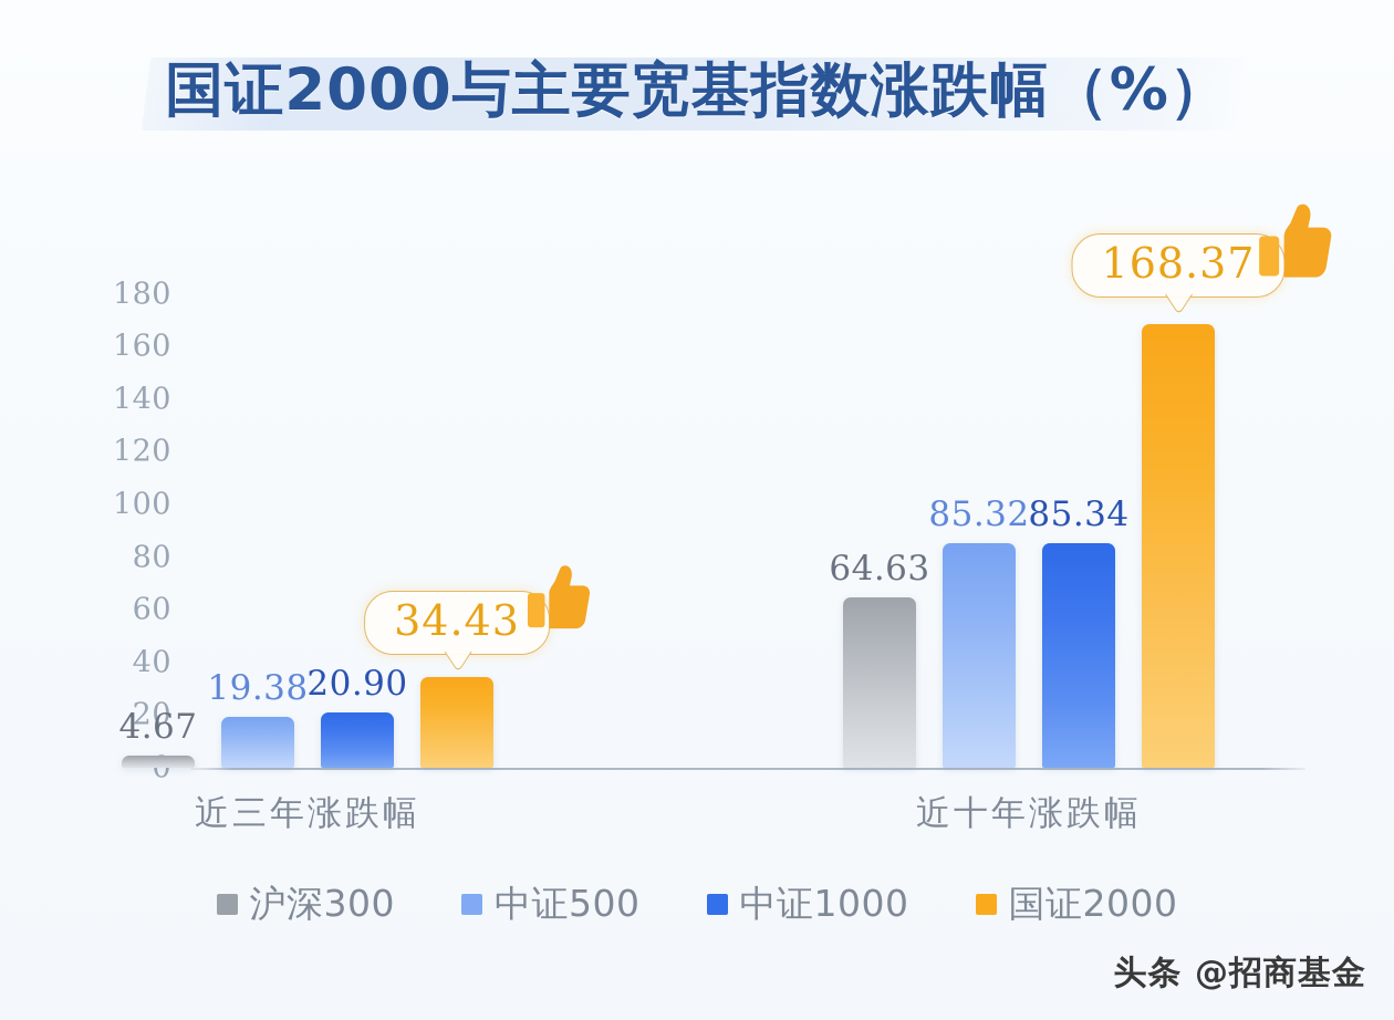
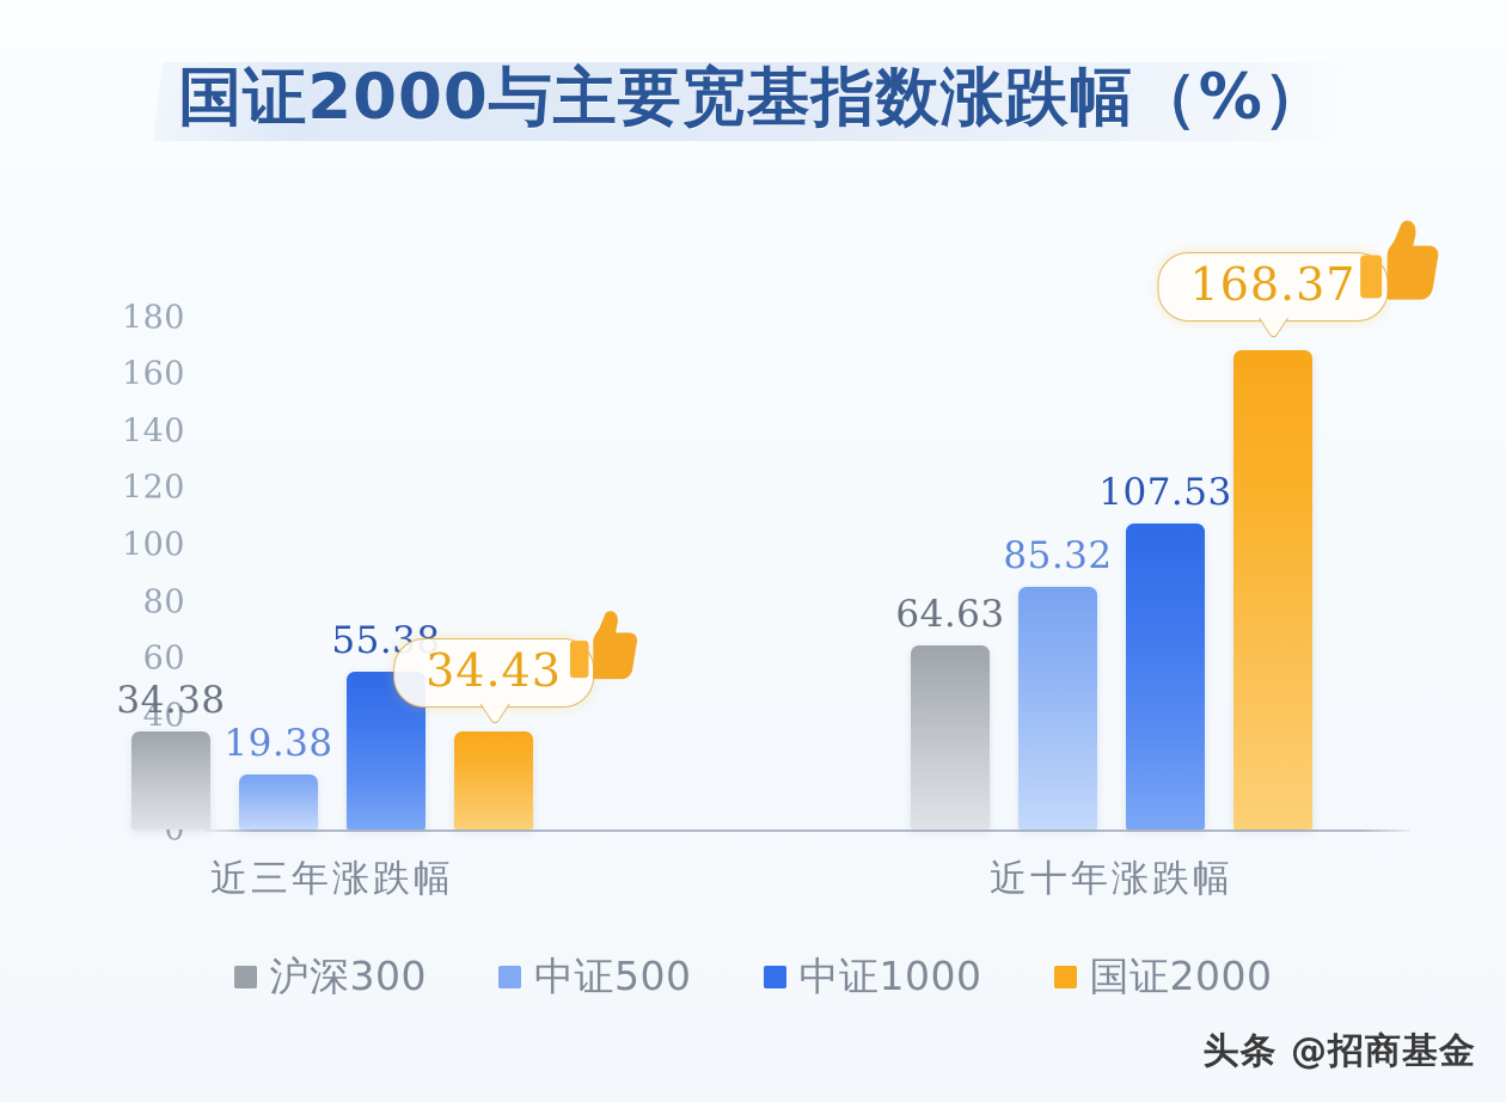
沪深300/近三年涨跌幅: 4.67 -> 34.38
中证1000/近三年涨跌幅: 20.90 -> 55.38
中证1000/近十年涨跌幅: 85.34 -> 107.53
